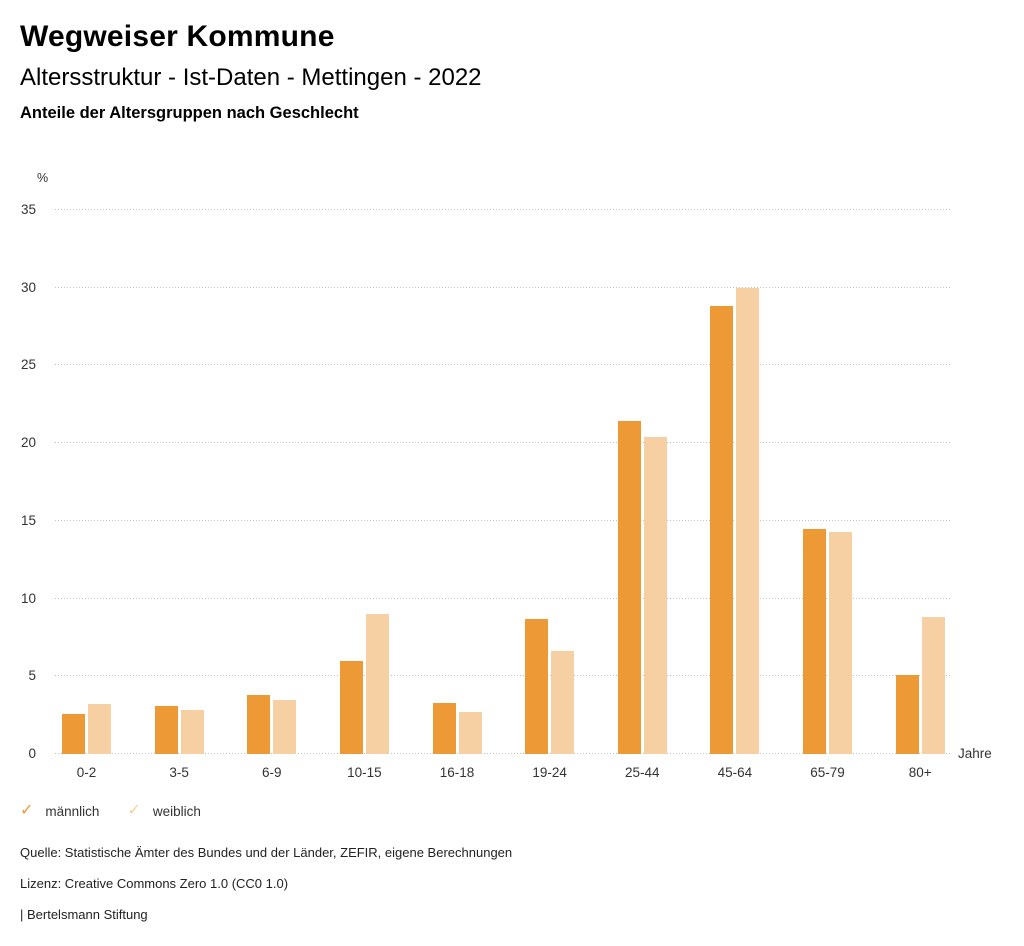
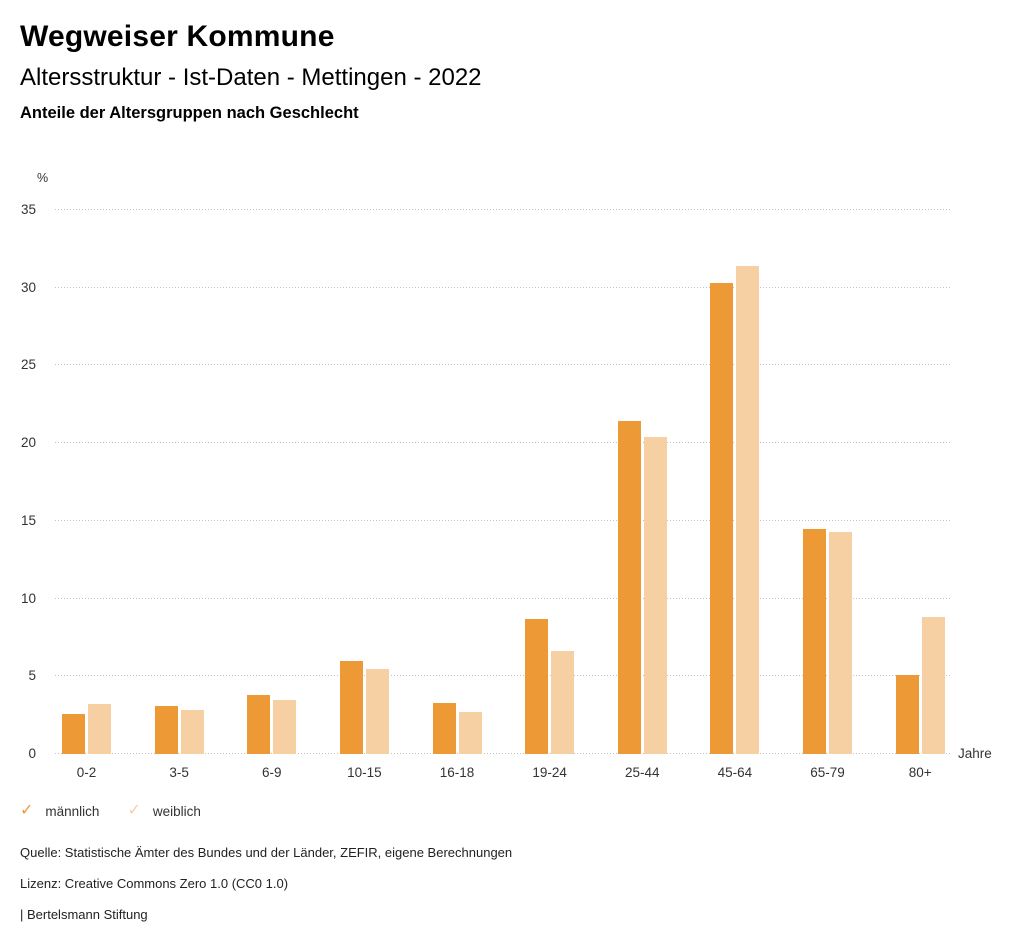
weiblich/10-15: 9.0 -> 5.5
männlich/45-64: 28.8 -> 30.3
weiblich/45-64: 30.0 -> 31.4
